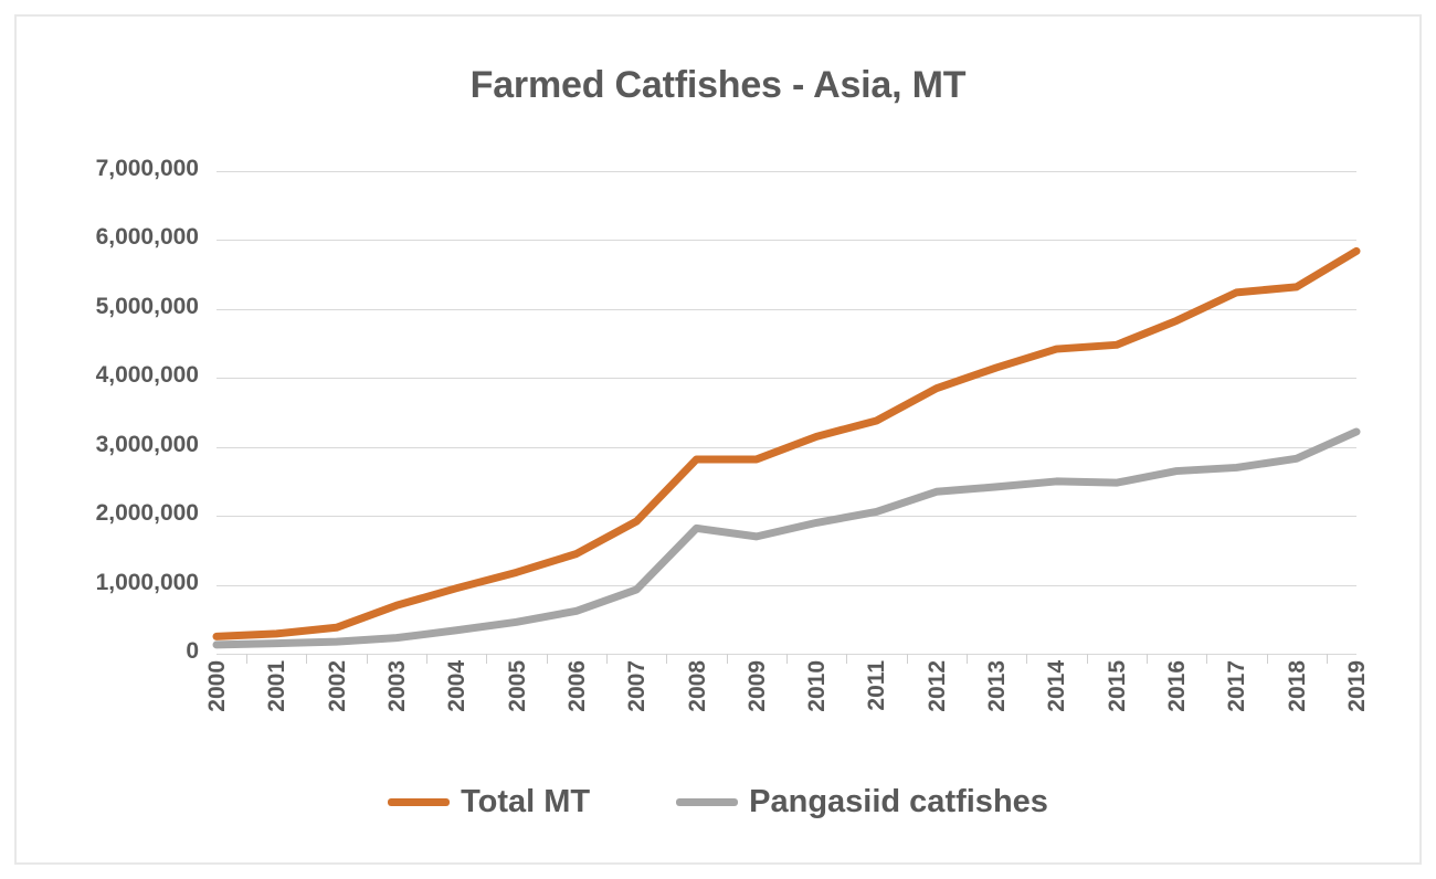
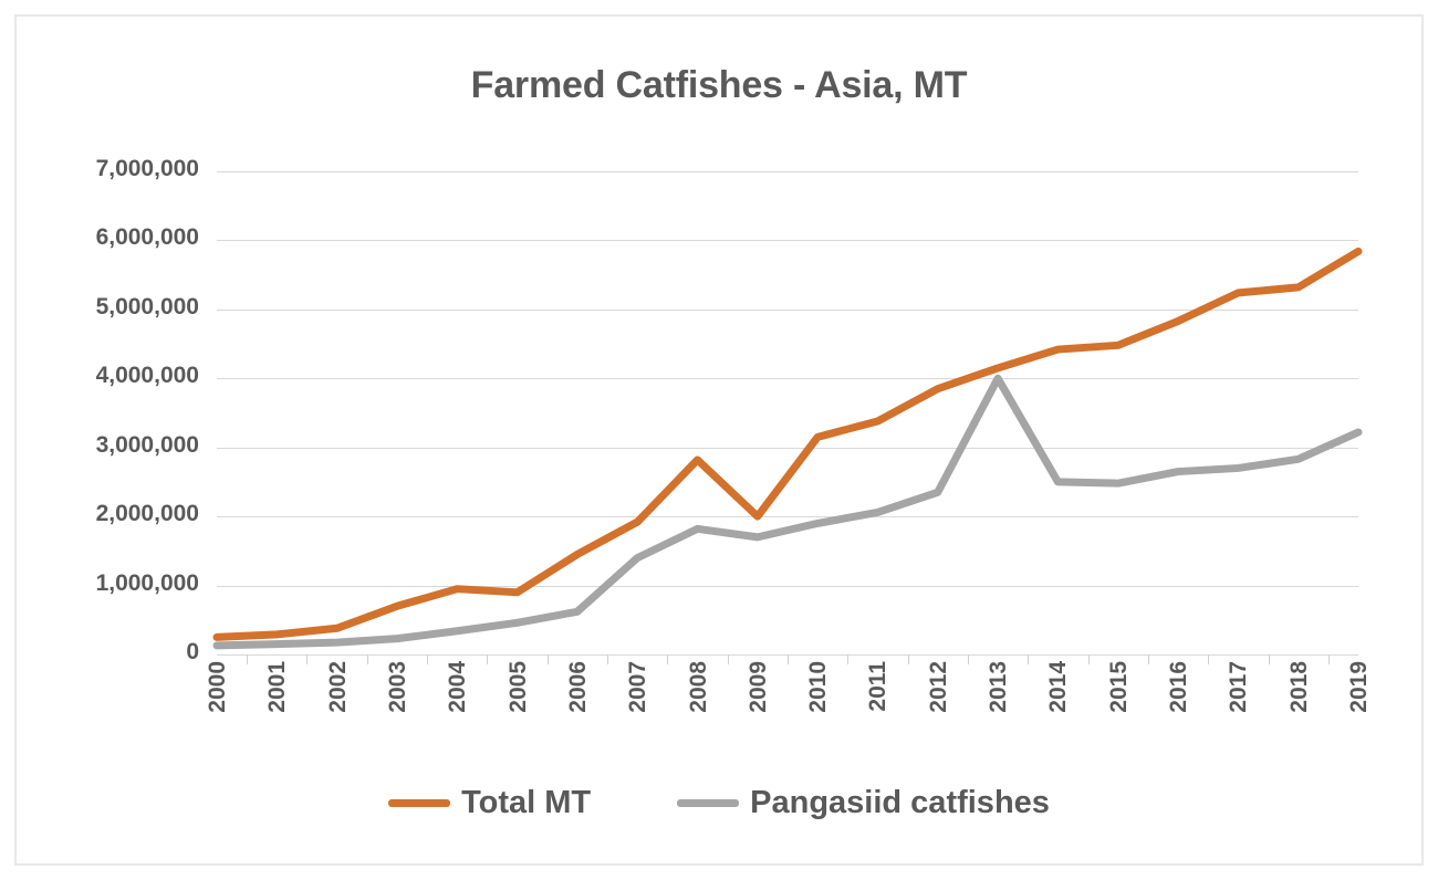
Total MT/2005: 1200000 -> 900000
Pangasiid catfishes/2007: 900000 -> 1400000
Total MT/2009: 2800000 -> 2000000
Pangasiid catfishes/2013: 2400000 -> 4000000
